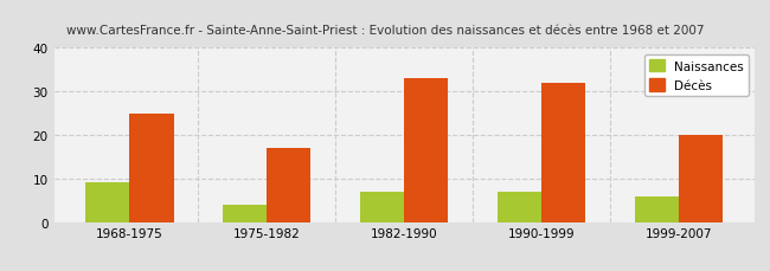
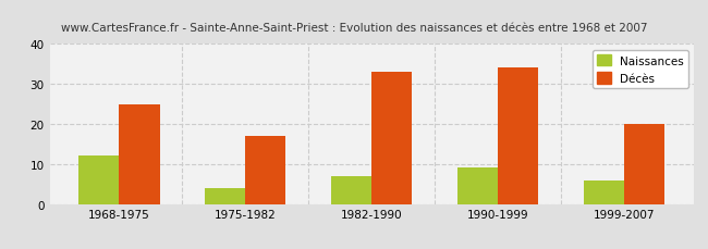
Naissances/1968-1975: 9 -> 12
Naissances/1990-1999: 7 -> 9
Décès/1990-1999: 32 -> 34
